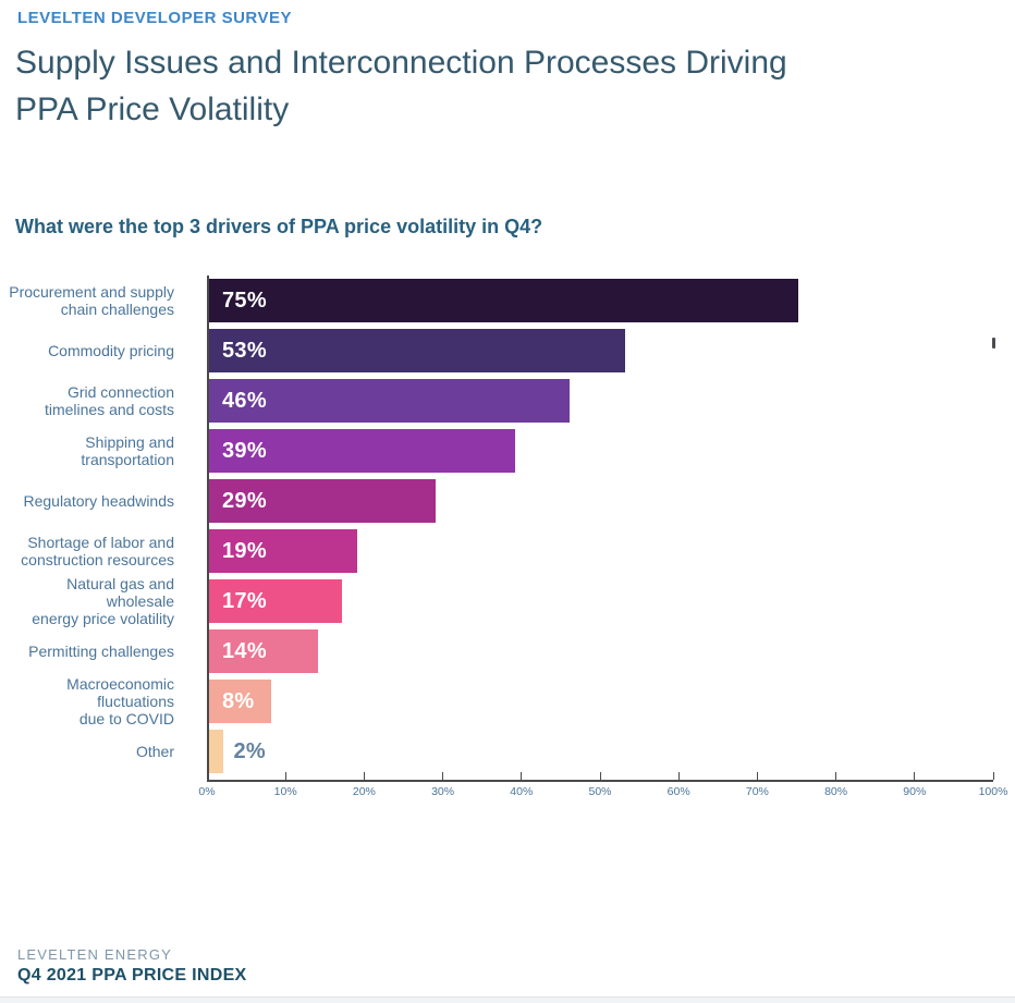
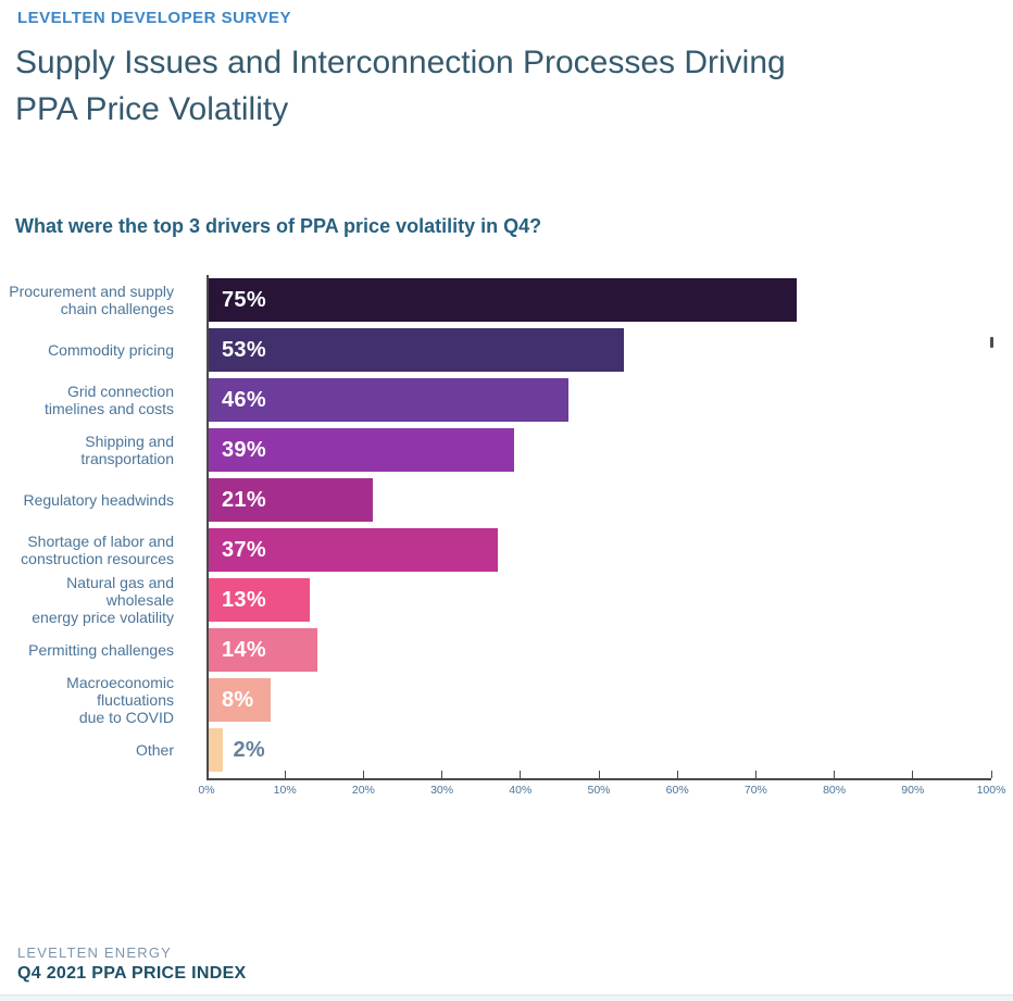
Regulatory headwinds: 29% -> 21%
Shortage of labor and construction resources: 19% -> 37%
Natural gas and wholesale energy price volatility: 17% -> 13%
